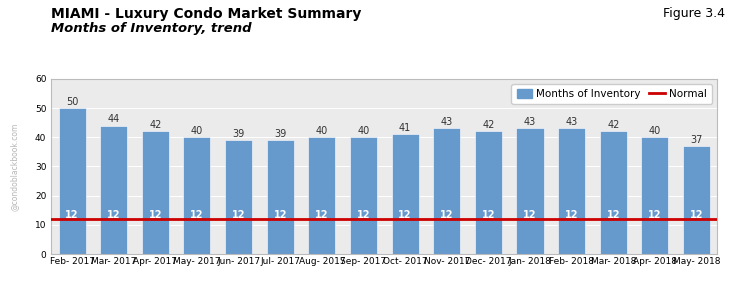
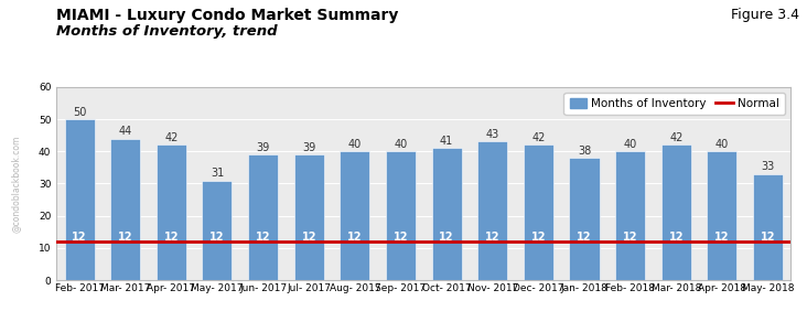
May- 2017: 40 -> 31
Jan- 2018: 43 -> 38
Feb- 2018: 43 -> 40
May- 2018: 37 -> 33
